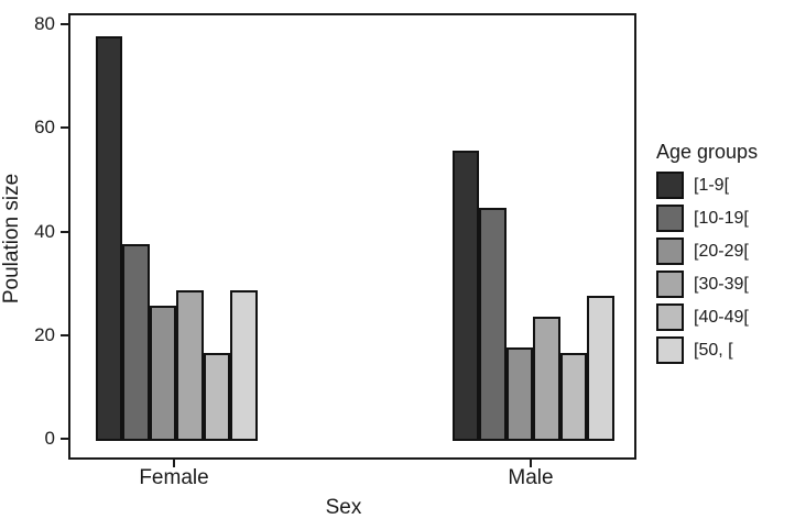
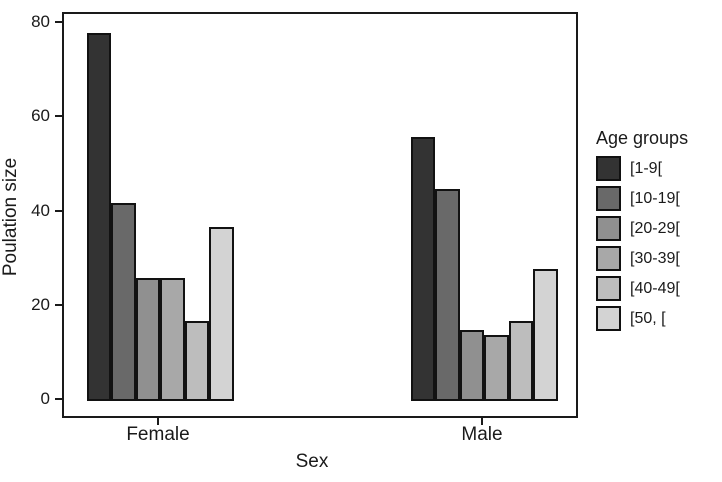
[10-19[/Female: 38 -> 42
[30-39[/Female: 29 -> 26
[50, [/Female: 29 -> 37
[20-29[/Male: 18 -> 15
[30-39[/Male: 24 -> 14
